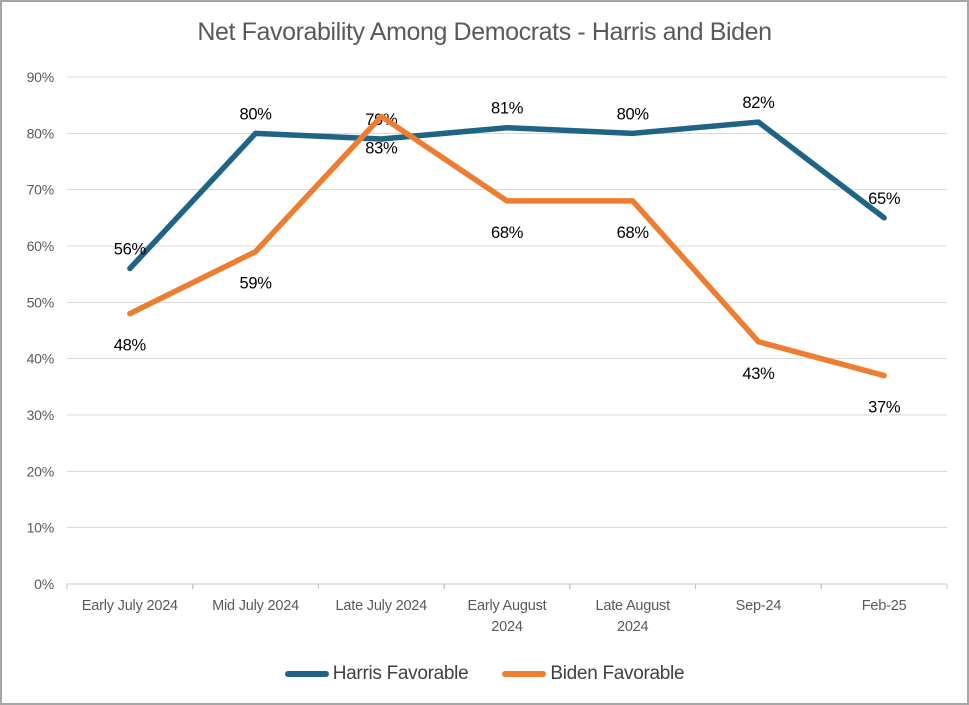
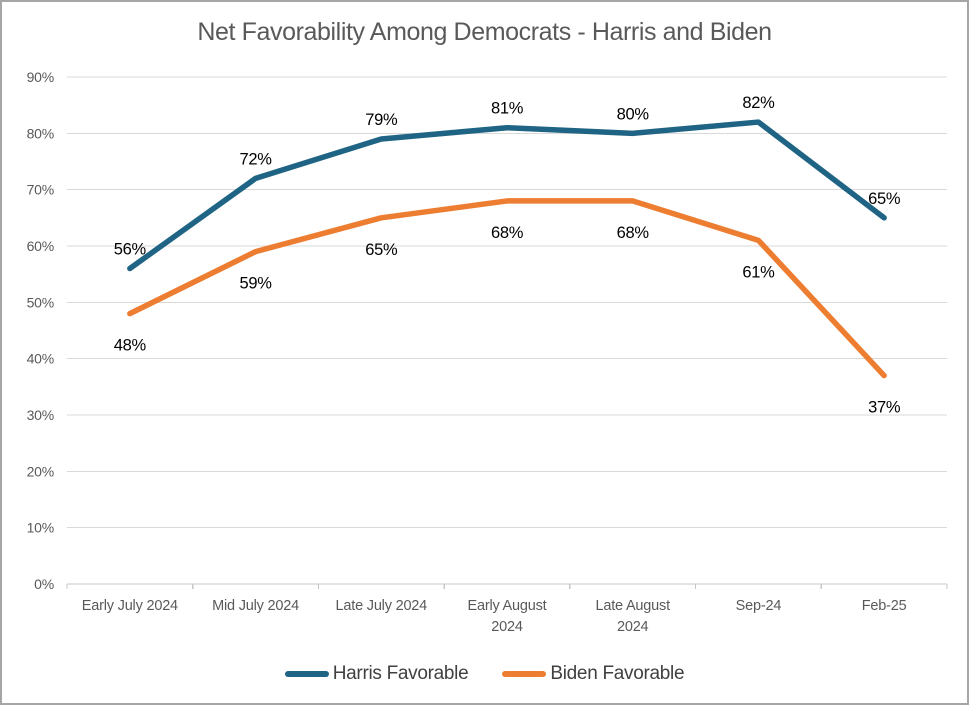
Harris Favorable/Mid July 2024: 80% -> 72%
Biden Favorable/Late July 2024: 83% -> 65%
Biden Favorable/Sep-24: 43% -> 61%
